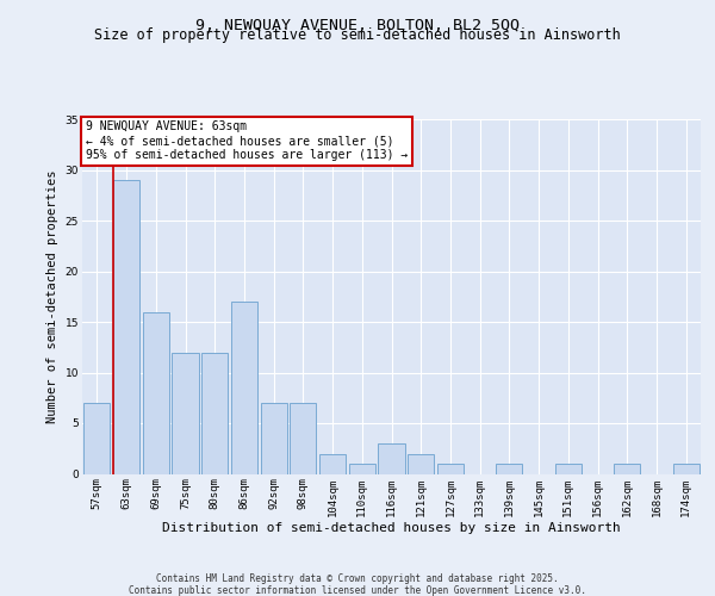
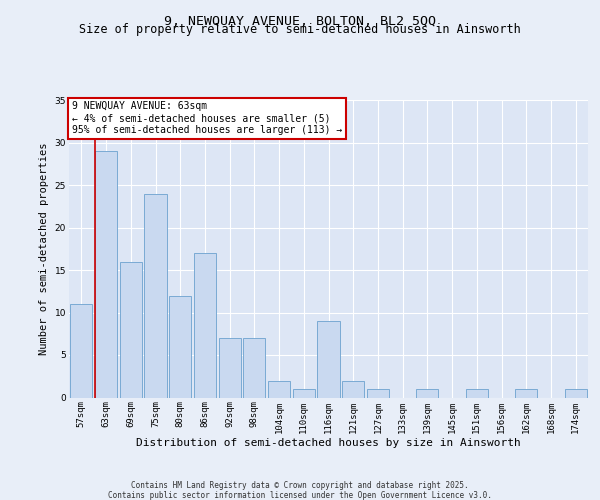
57sqm: 7 -> 11
75sqm: 12 -> 24
116sqm: 3 -> 9
